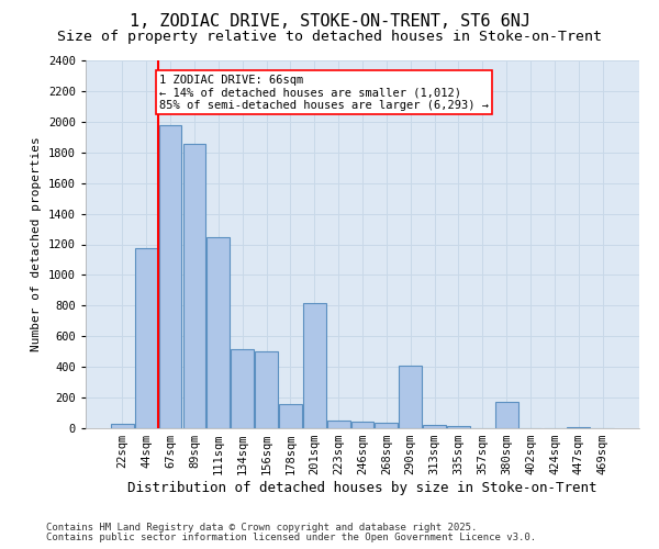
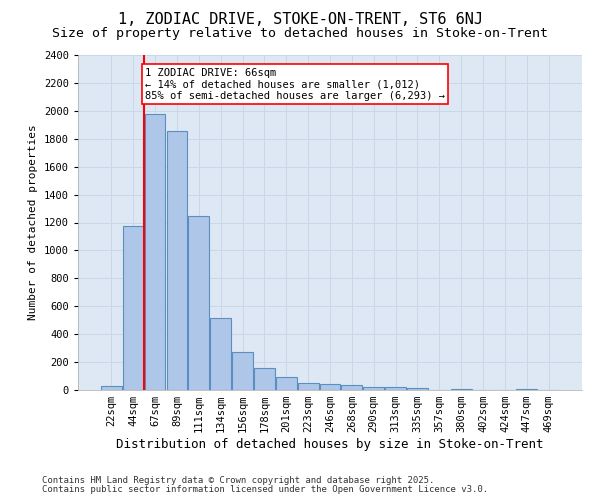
156sqm: 500 -> 280
201sqm: 820 -> 90
290sqm: 410 -> 20
380sqm: 170 -> 10
